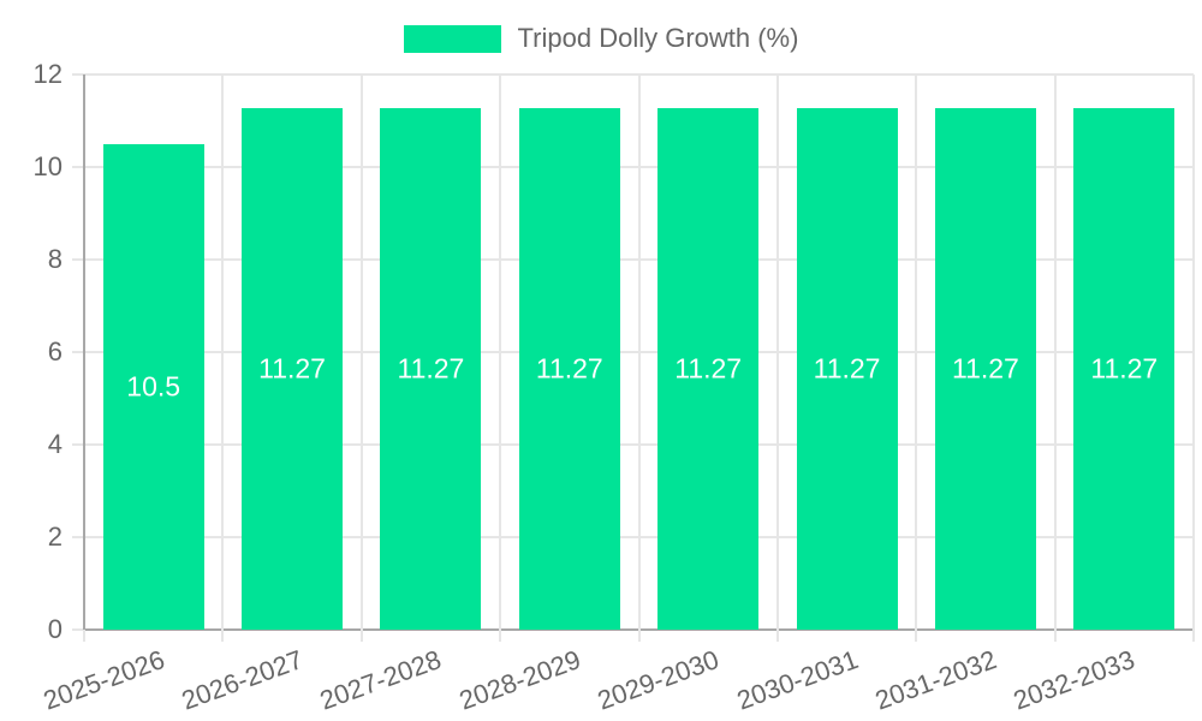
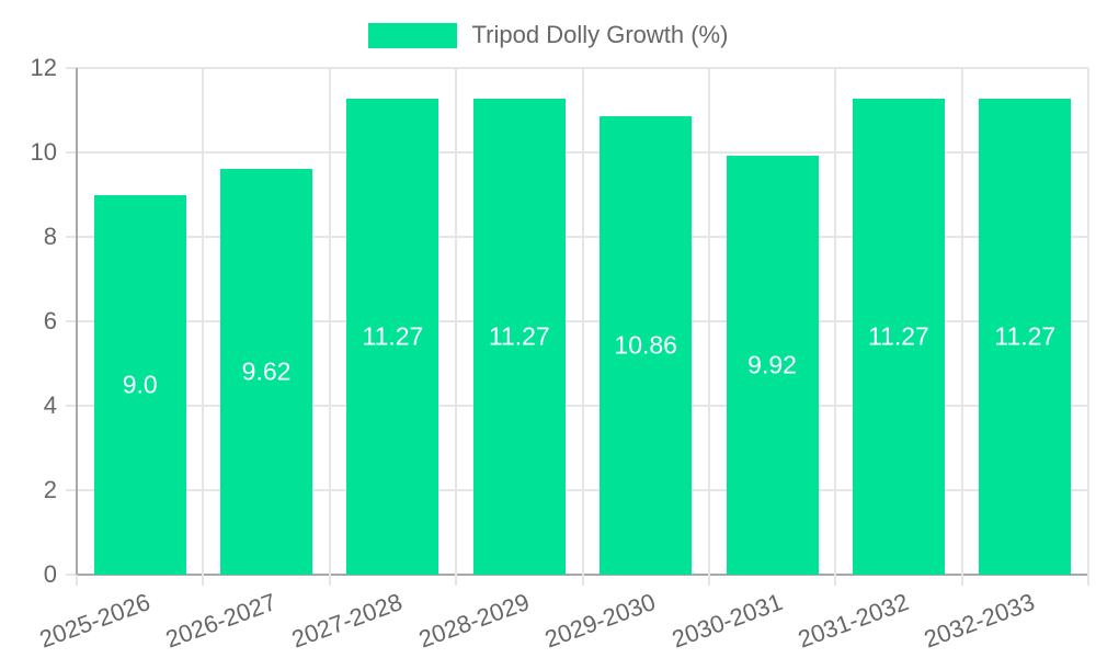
2025-2026: 10.5 -> 9.0
2026-2027: 11.27 -> 9.62
2029-2030: 11.27 -> 10.86
2030-2031: 11.27 -> 9.92
